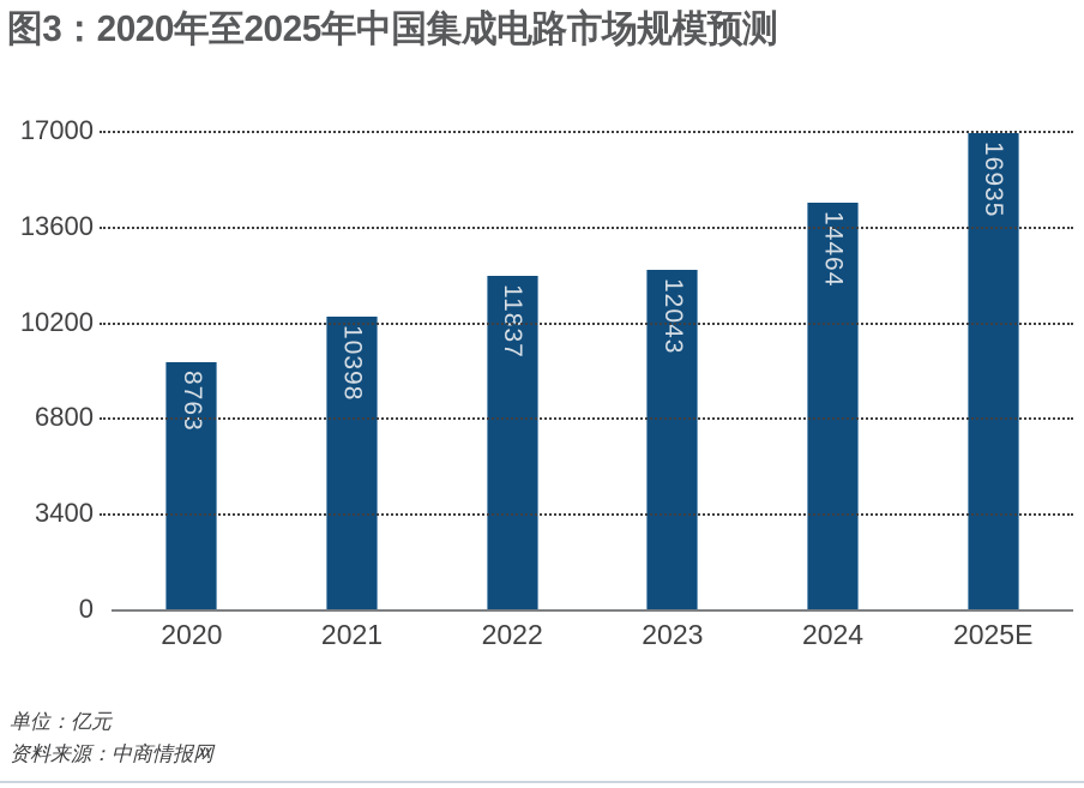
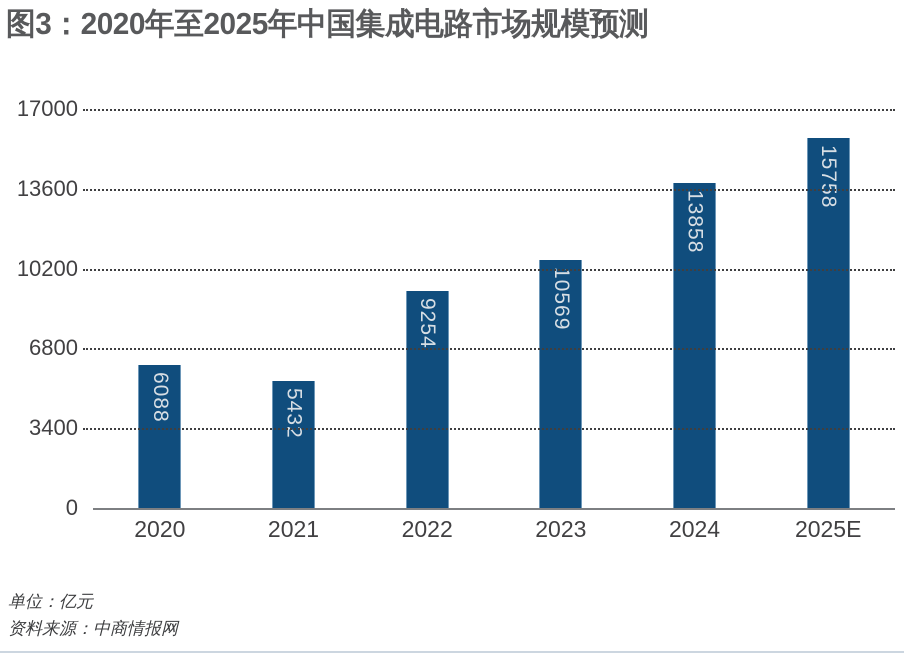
2020: 8763 -> 6088
2021: 10398 -> 5432
2022: 11837 -> 9254
2023: 12043 -> 10569
2024: 14464 -> 13858
2025E: 16935 -> 15758
